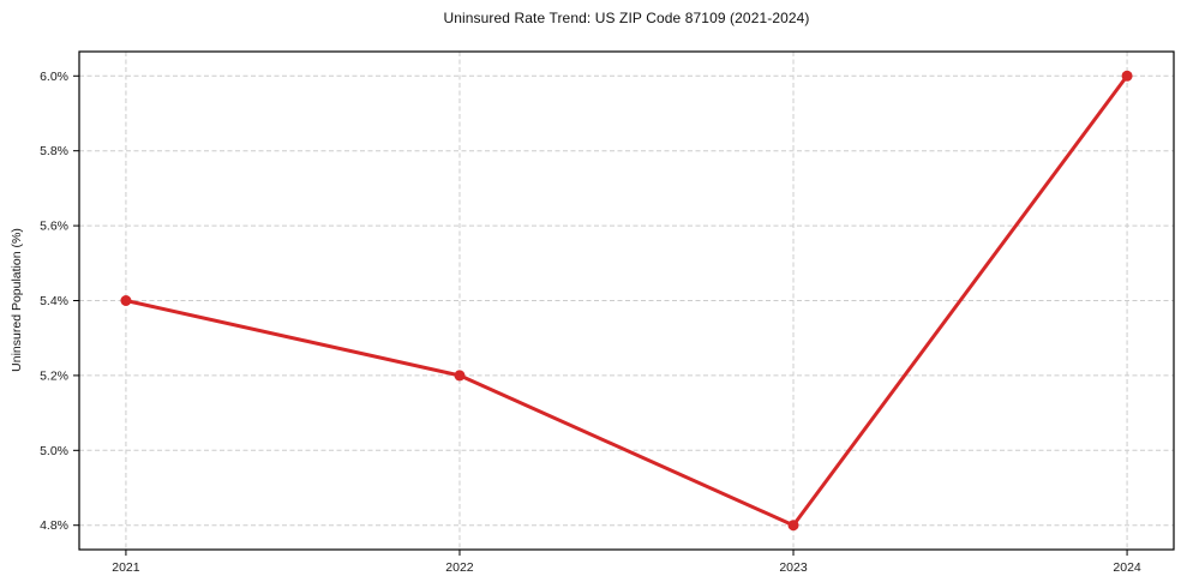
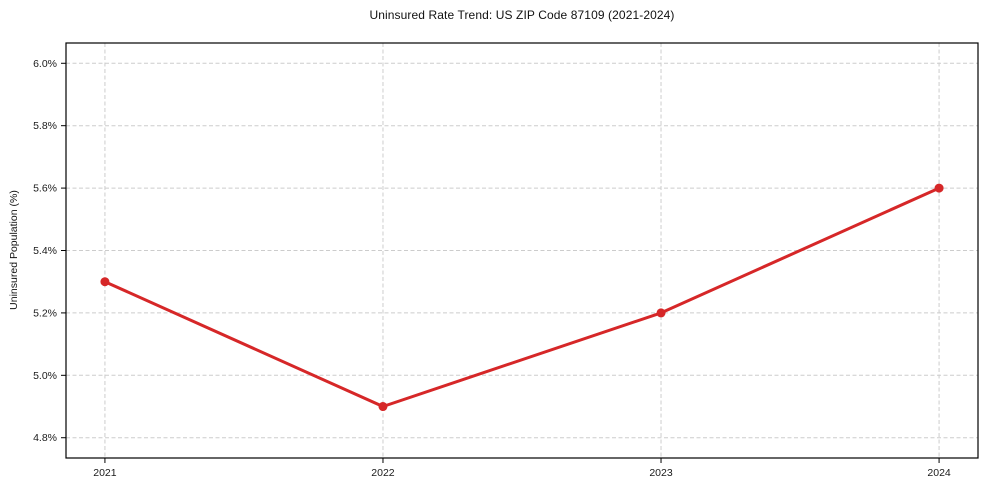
2021: 5.4% -> 5.3%
2022: 5.2% -> 4.9%
2023: 4.8% -> 5.2%
2024: 6.0% -> 5.6%
